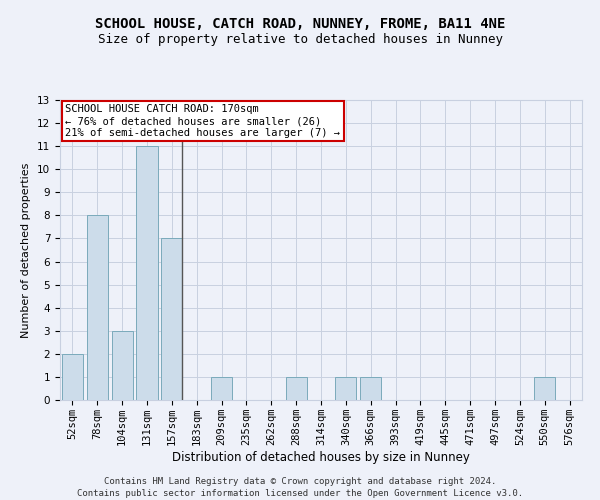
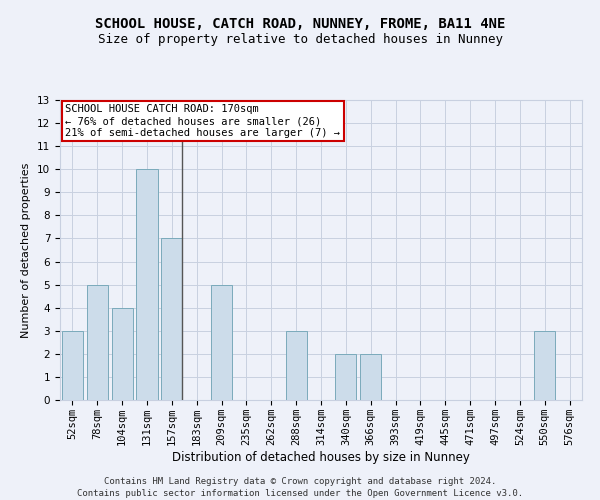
52sqm: 2 -> 3
78sqm: 8 -> 5
104sqm: 3 -> 4
131sqm: 11 -> 10
209sqm: 1 -> 5
288sqm: 1 -> 3
340sqm: 1 -> 2
366sqm: 1 -> 2
550sqm: 1 -> 3
